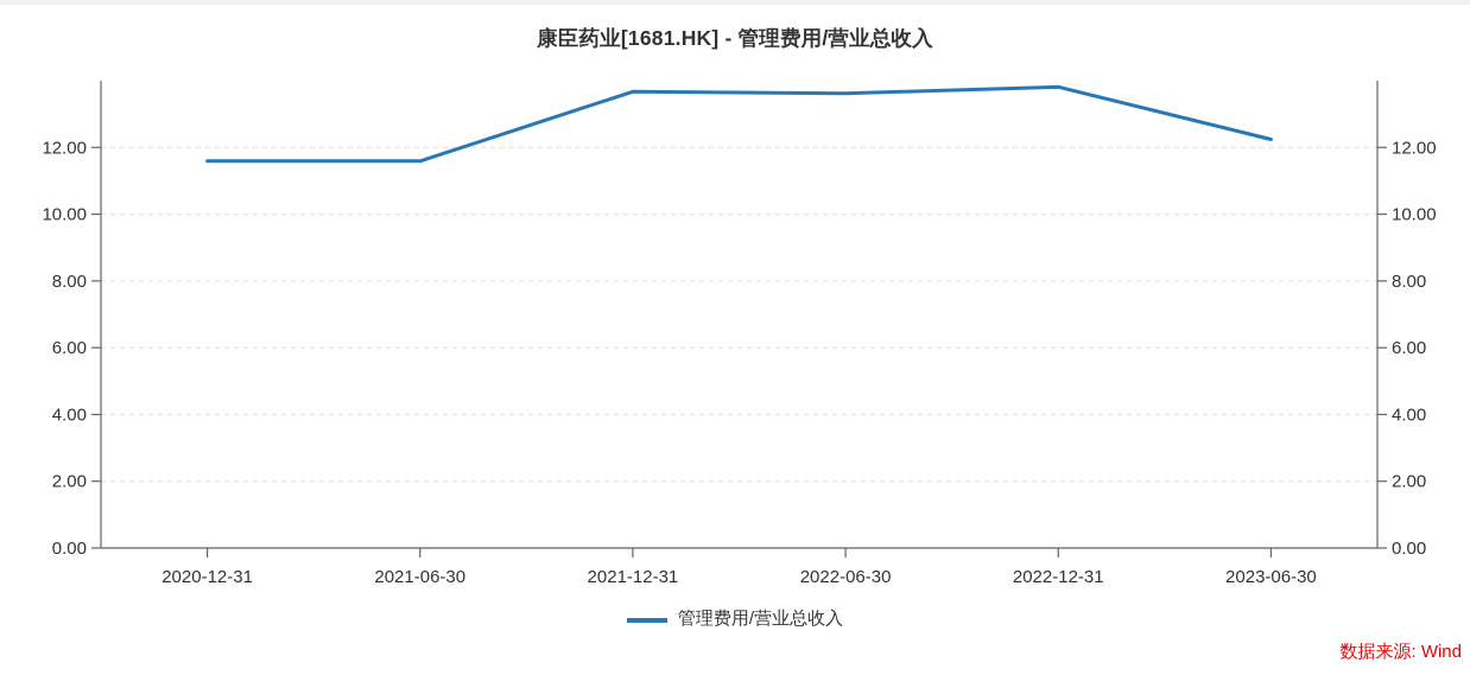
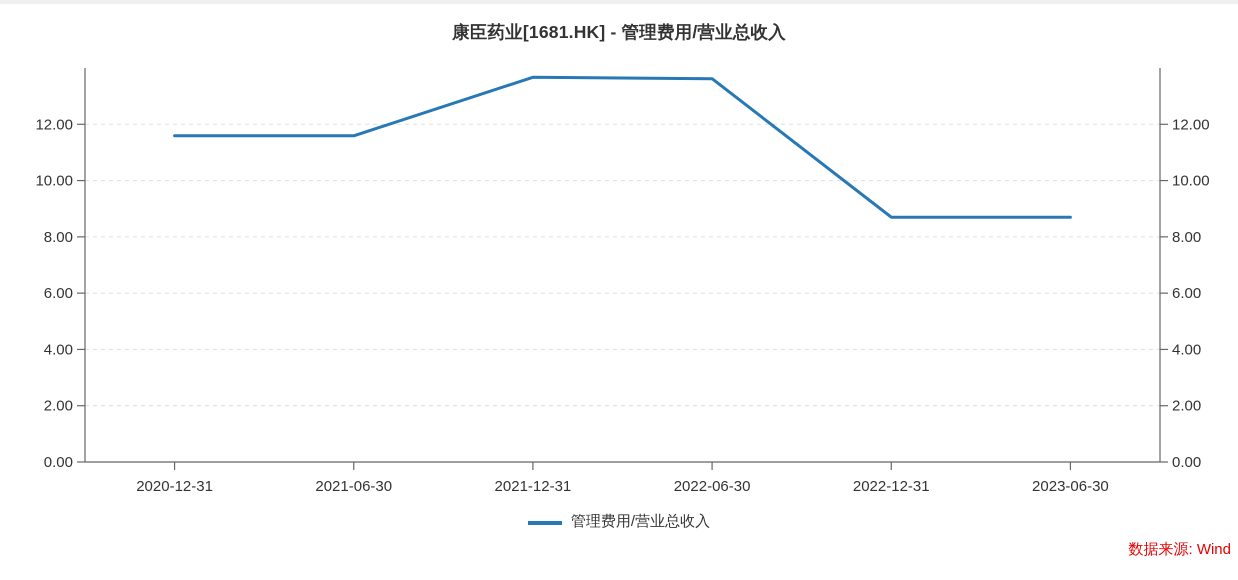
2022-12-31: 13.8 -> 8.7
2023-06-30: 12.2 -> 8.7
